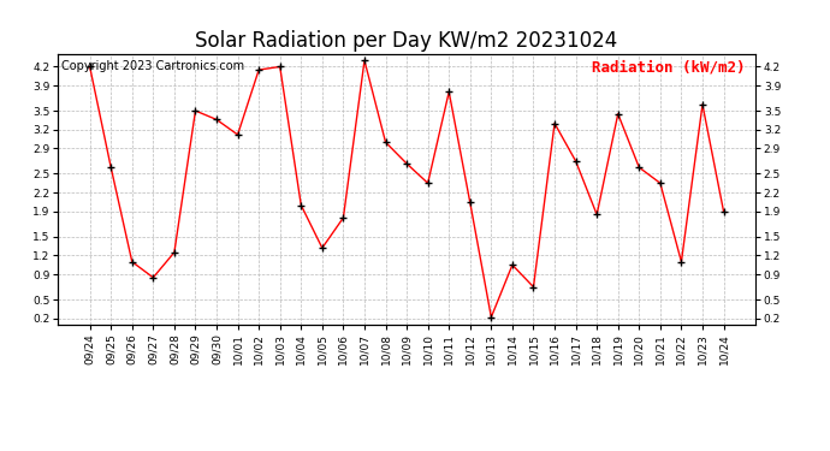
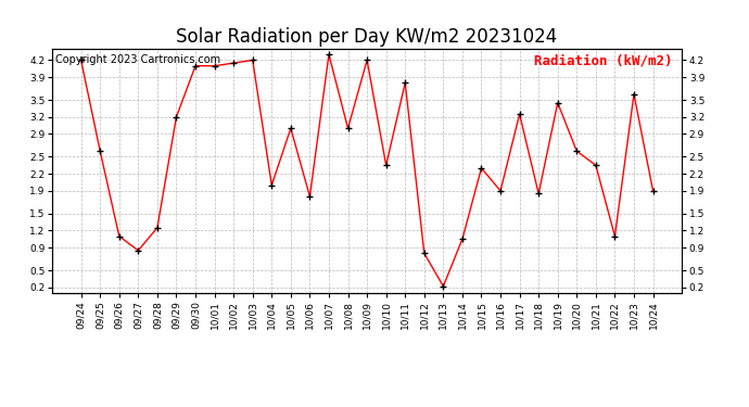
09/29: 3.50 -> 3.20
09/30: 3.36 -> 4.10
10/01: 3.12 -> 4.10
10/05: 1.32 -> 3.00
10/09: 2.66 -> 4.20
10/12: 2.04 -> 0.80
10/15: 0.70 -> 2.30
10/16: 3.30 -> 1.90
10/17: 2.70 -> 3.25
